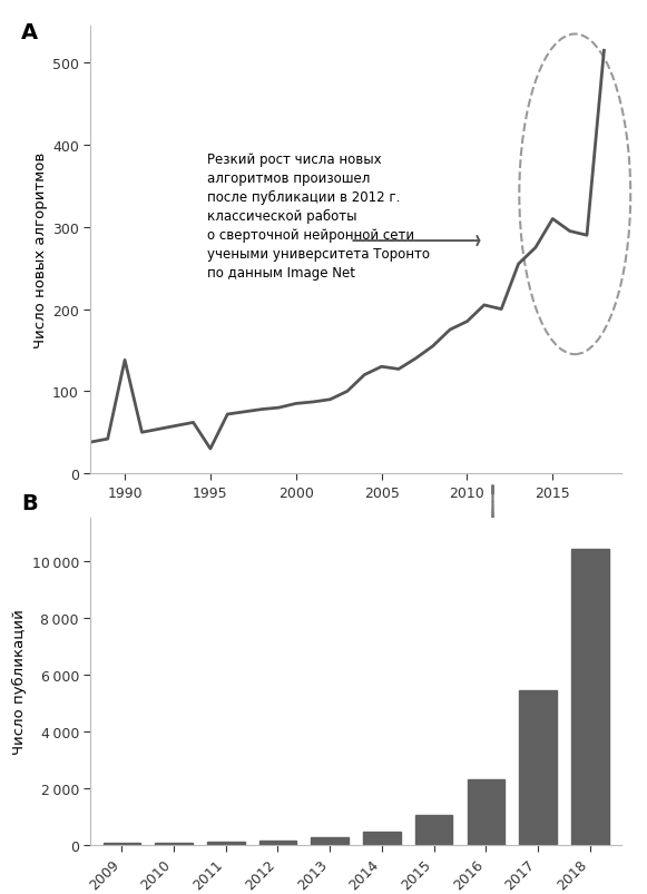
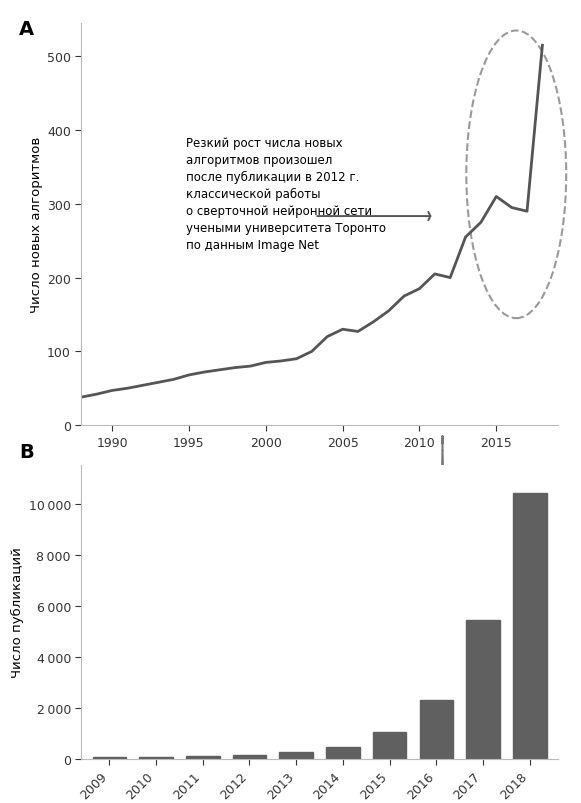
1990: 138 -> 47
1995: 30 -> 68
